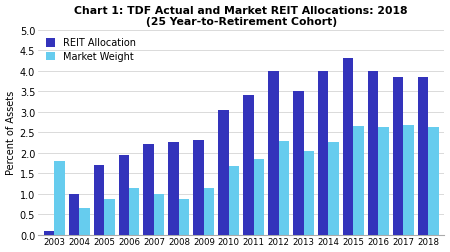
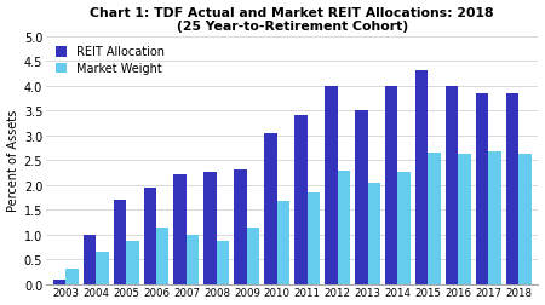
Market Weight/2003: 1.80 -> 0.30
